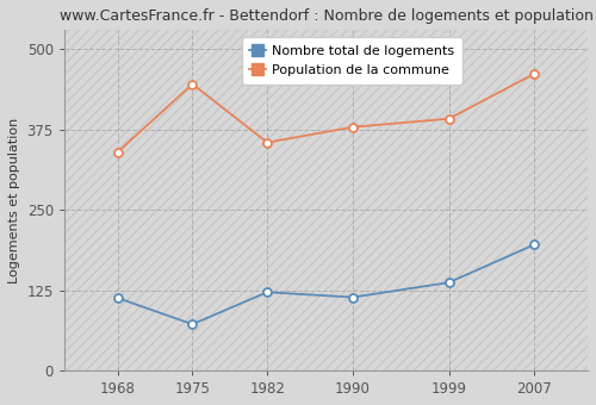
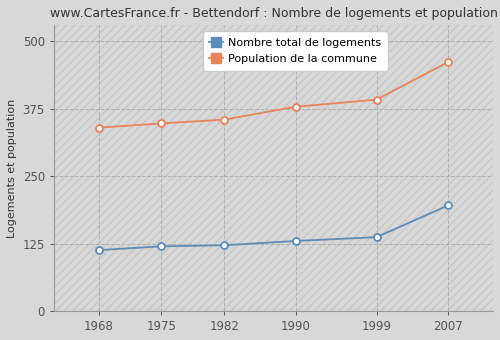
Nombre total de logements/1975: 72 -> 120
Population de la commune/1975: 446 -> 348
Nombre total de logements/1990: 114 -> 130
